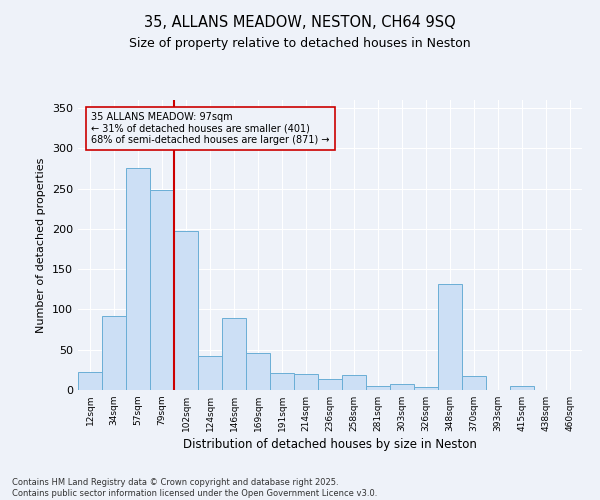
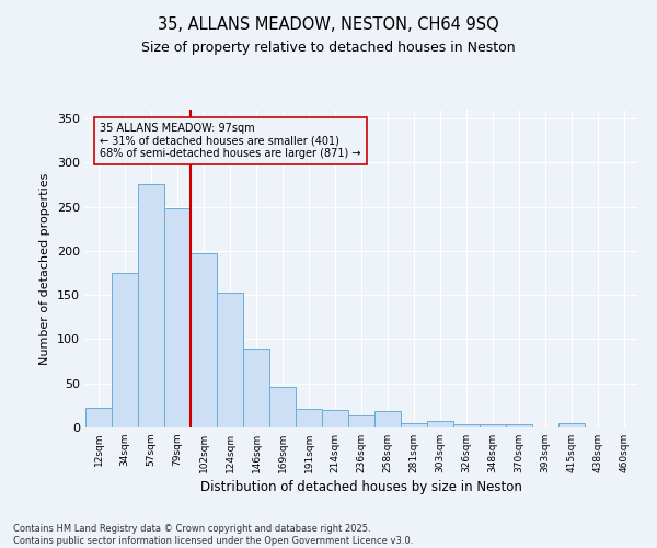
34sqm: 92 -> 175
124sqm: 42 -> 153
348sqm: 132 -> 4
370sqm: 18 -> 4
